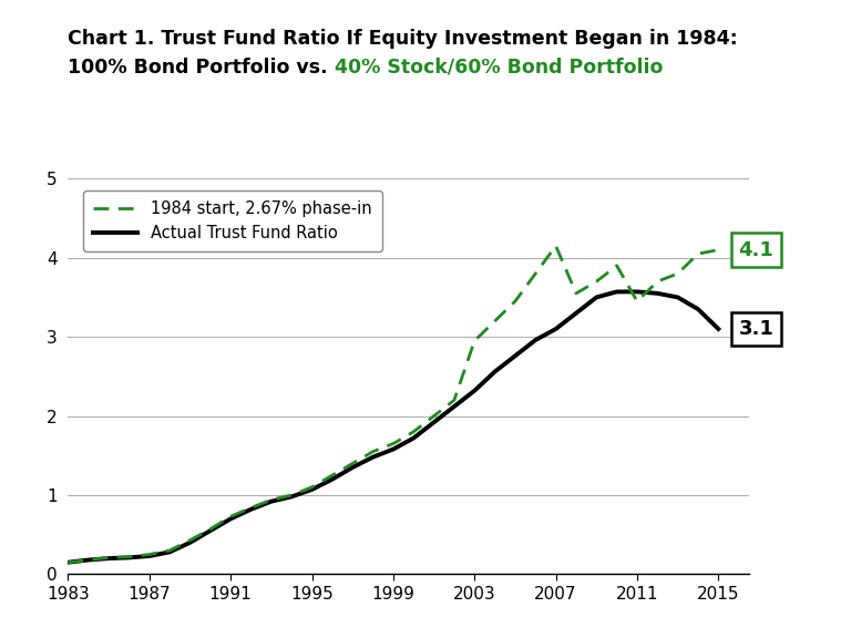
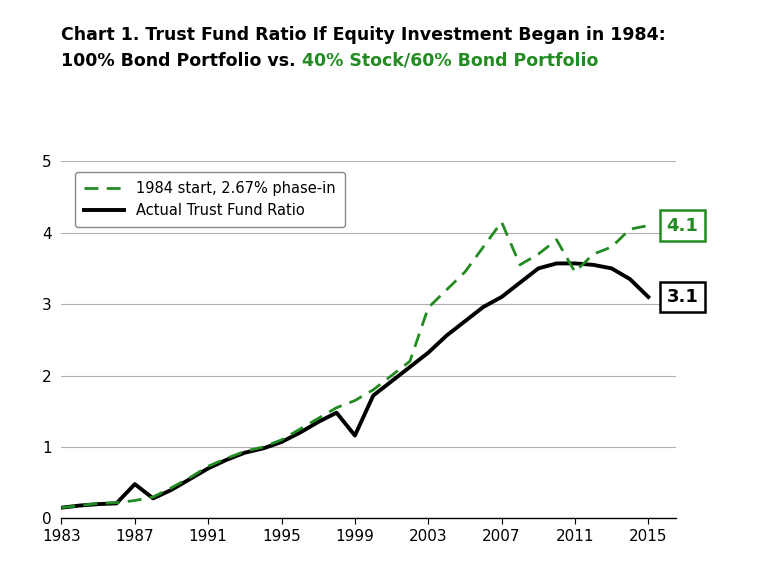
Actual Trust Fund Ratio/1987: 0.23 -> 0.48
Actual Trust Fund Ratio/1999: 1.58 -> 1.16
